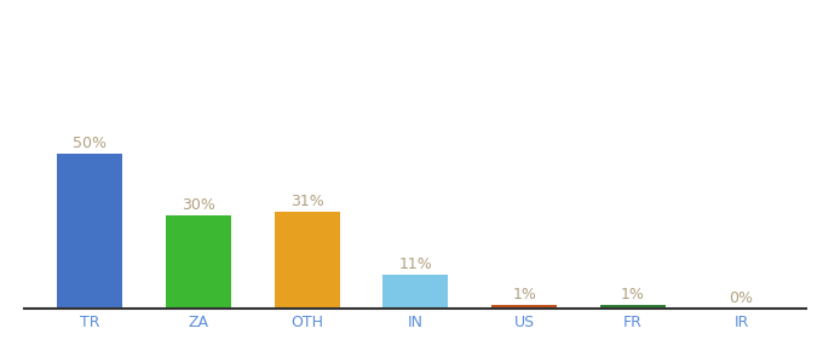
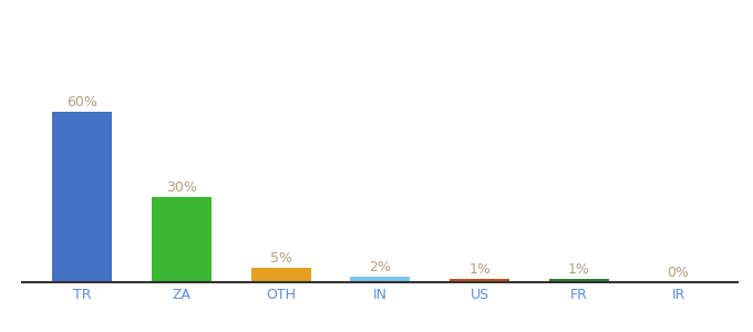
TR: 50% -> 60%
OTH: 31% -> 5%
IN: 11% -> 2%
